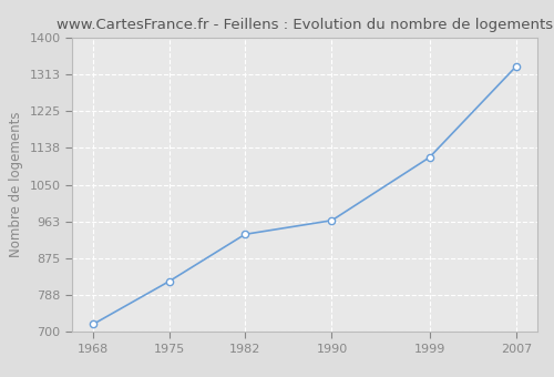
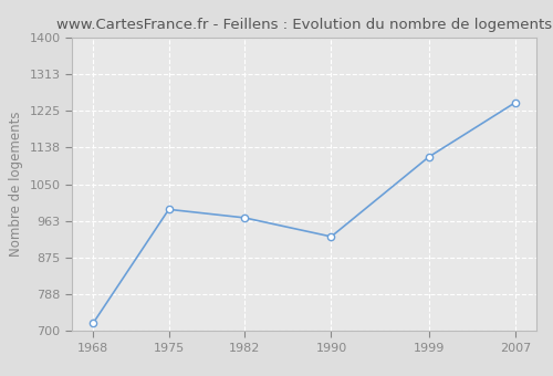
1975: 820 -> 990
1982: 932 -> 970
1990: 965 -> 925
2007: 1332 -> 1245
